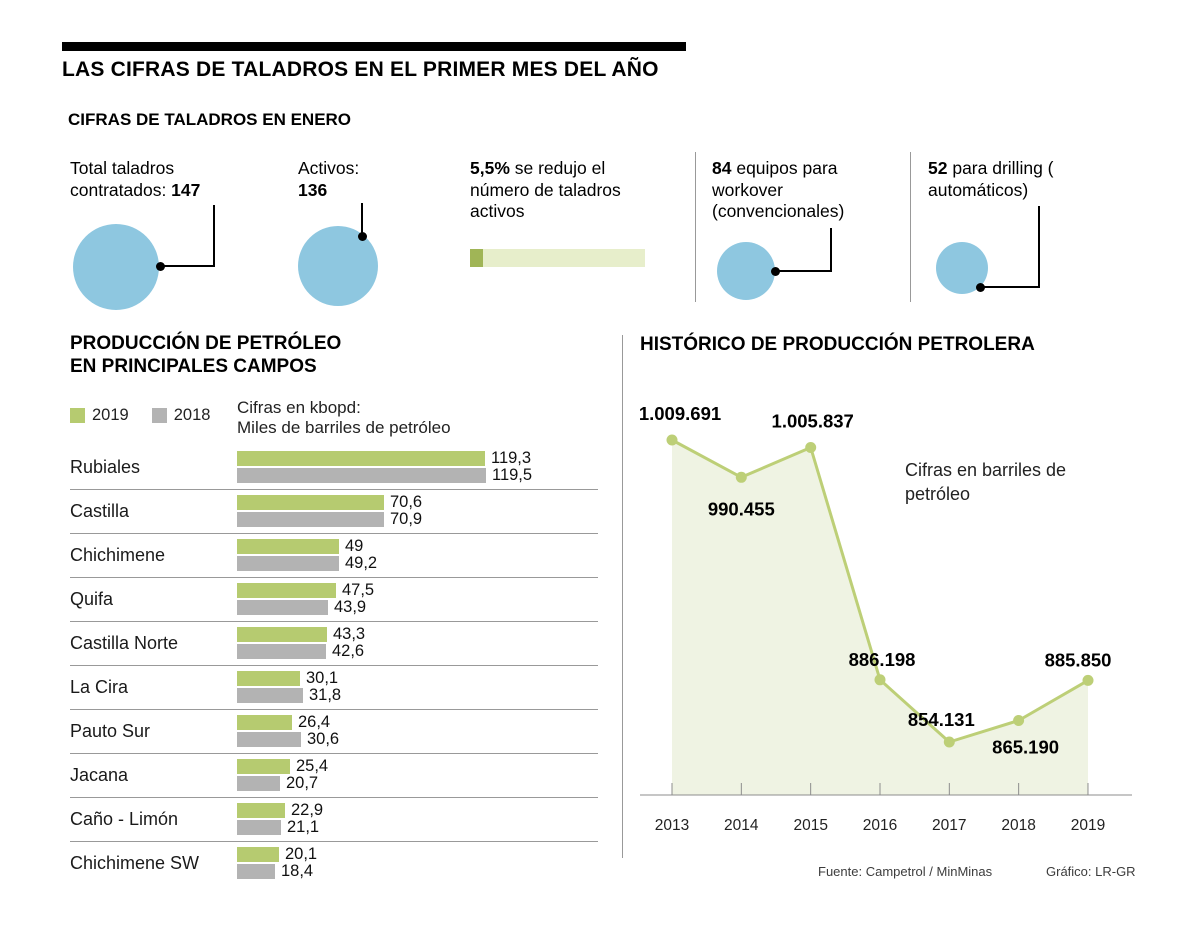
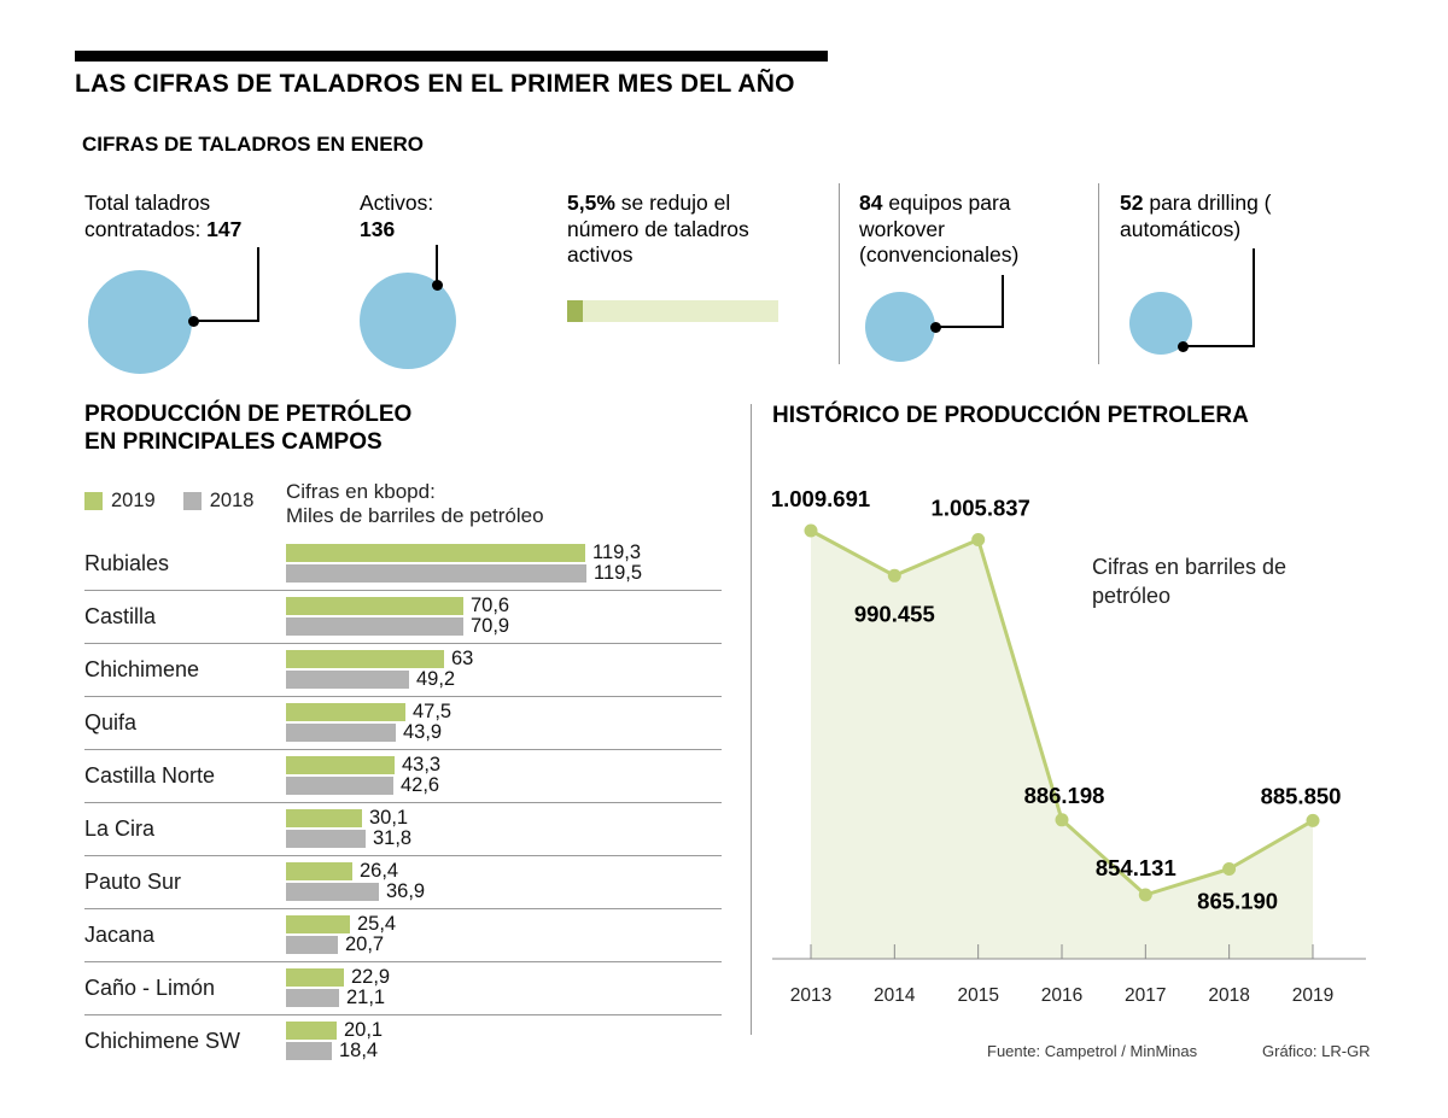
PRODUCCIÓN DE PETRÓLEO EN PRINCIPALES CAMPOS/2019/Chichimene: 49 -> 63
PRODUCCIÓN DE PETRÓLEO EN PRINCIPALES CAMPOS/2018/Pauto Sur: 30,6 -> 36,9
